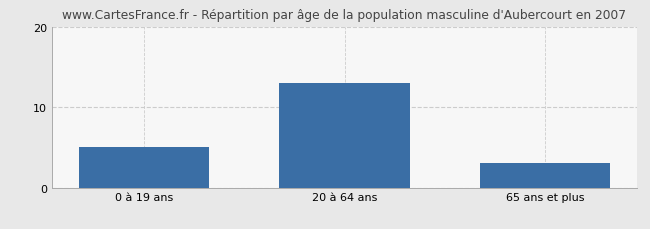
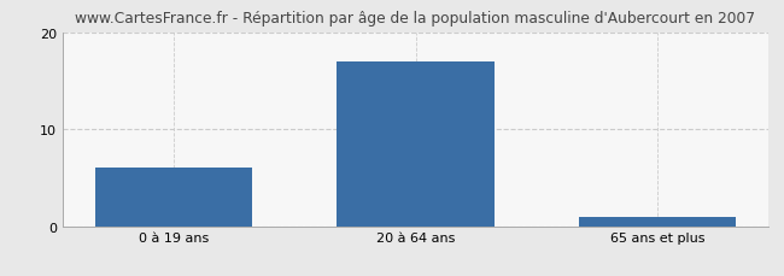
0 à 19 ans: 5 -> 6
20 à 64 ans: 13 -> 17
65 ans et plus: 3 -> 1
